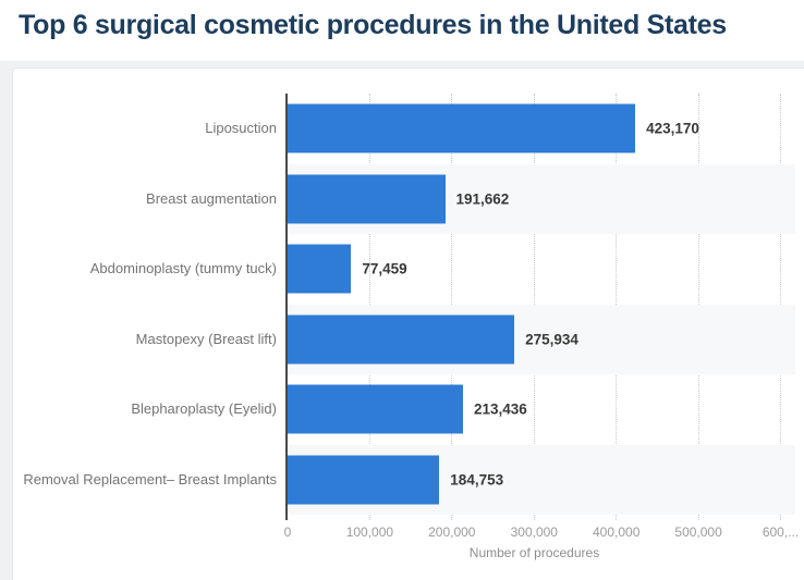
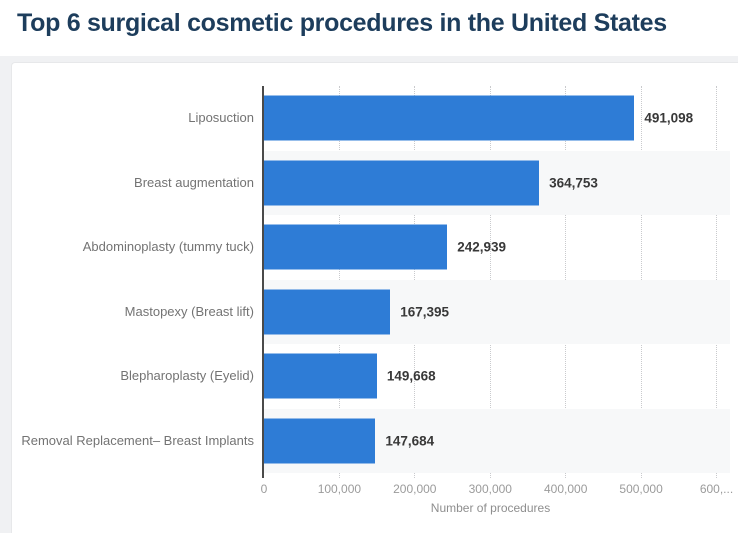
Liposuction: 423,170 -> 491,098
Breast augmentation: 191,662 -> 364,753
Abdominoplasty (tummy tuck): 77,459 -> 242,939
Mastopexy (Breast lift): 275,934 -> 167,395
Blepharoplasty (Eyelid): 213,436 -> 149,668
Removal Replacement– Breast Implants: 184,753 -> 147,684
